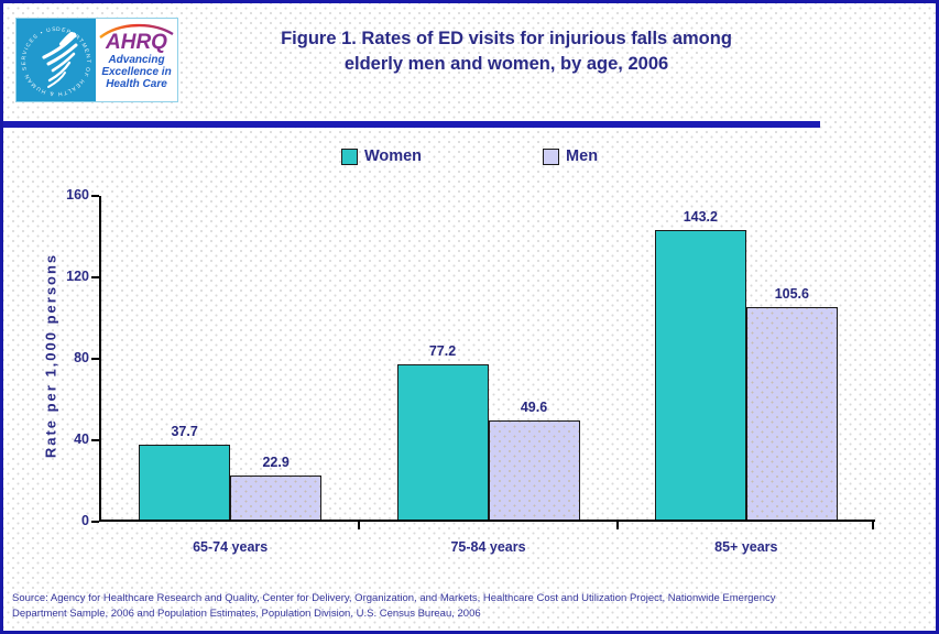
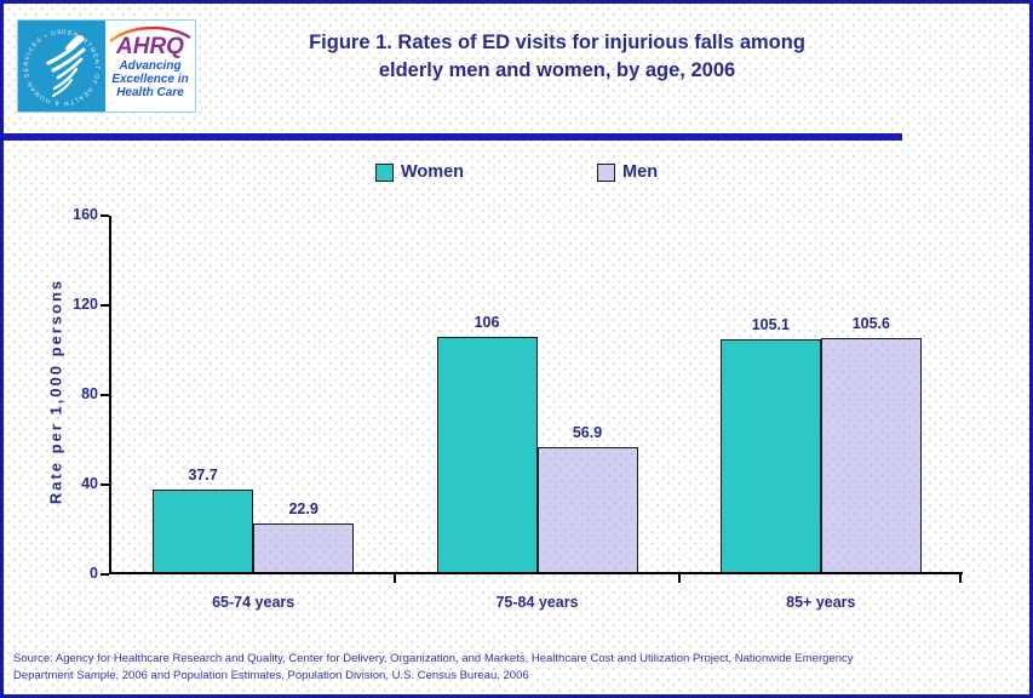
Women/75-84 years: 77.2 -> 106
Men/75-84 years: 49.6 -> 56.9
Women/85+ years: 143.2 -> 105.1
